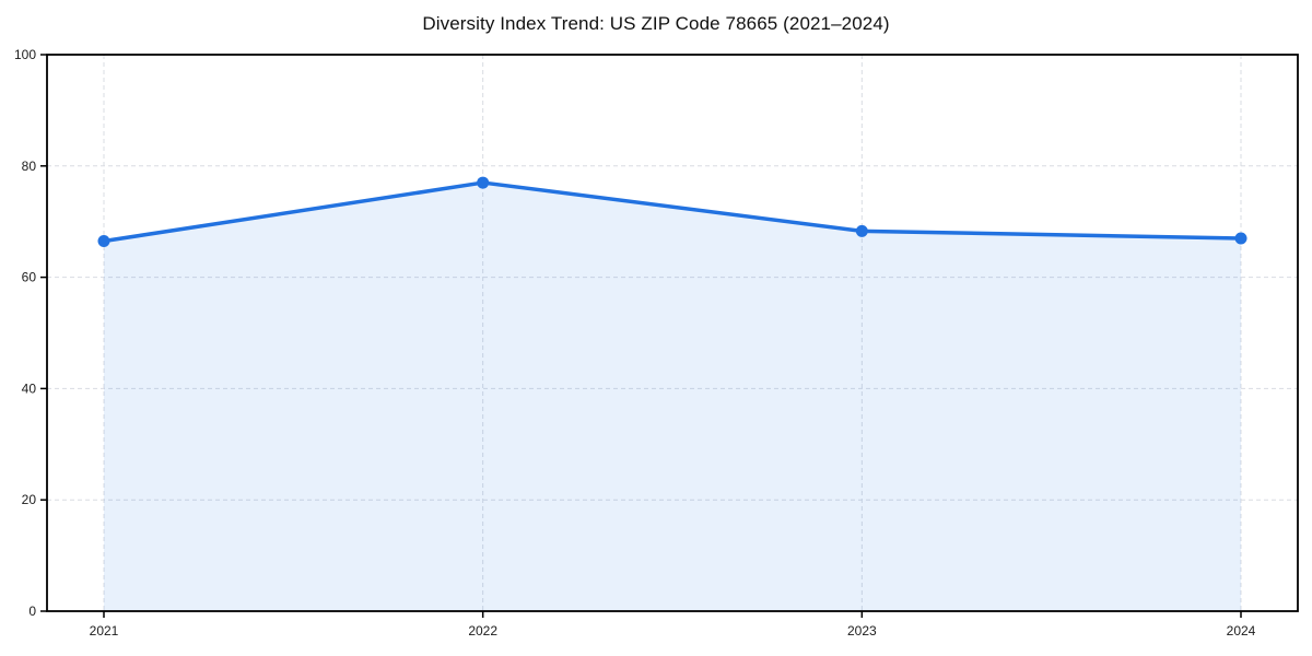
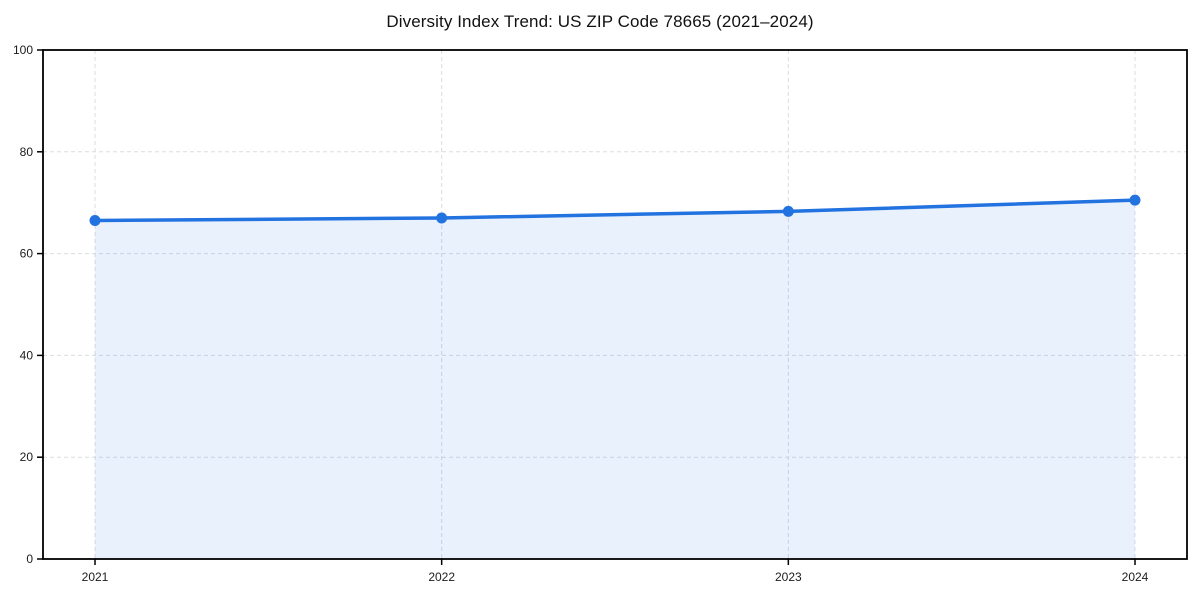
2022: 77 -> 67
2024: 67 -> 70
